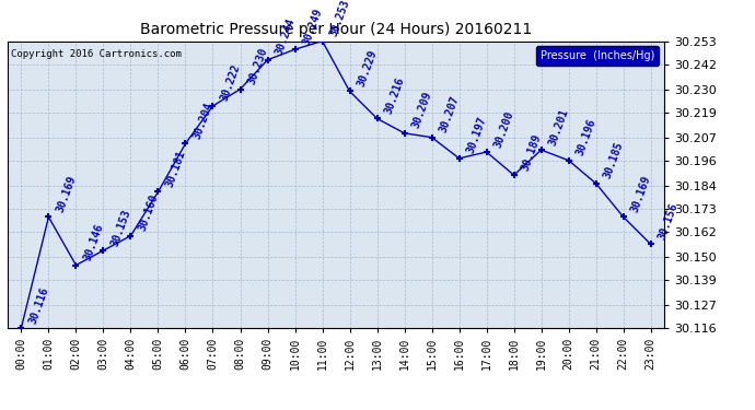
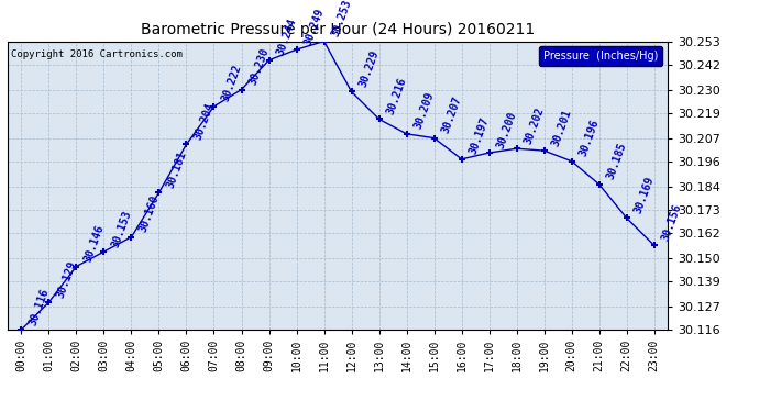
01:00: 30.169 -> 30.129
18:00: 30.189 -> 30.202
